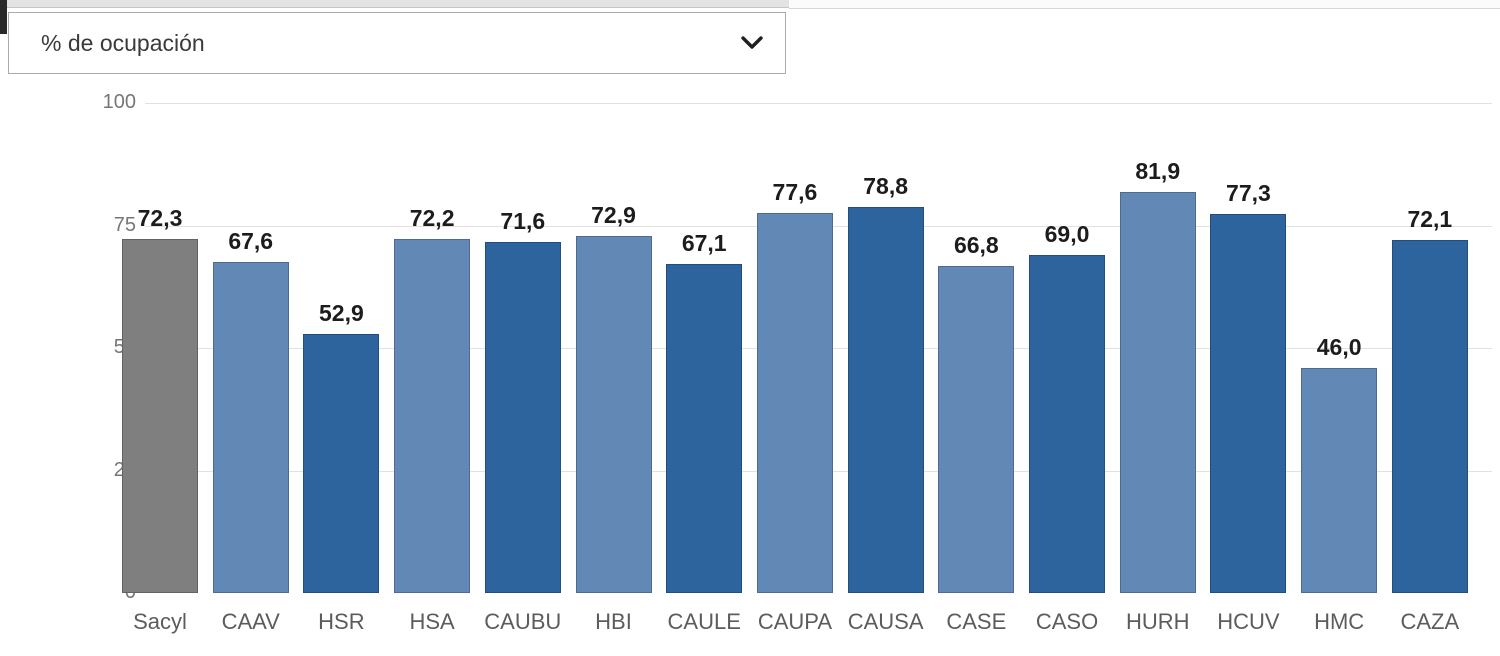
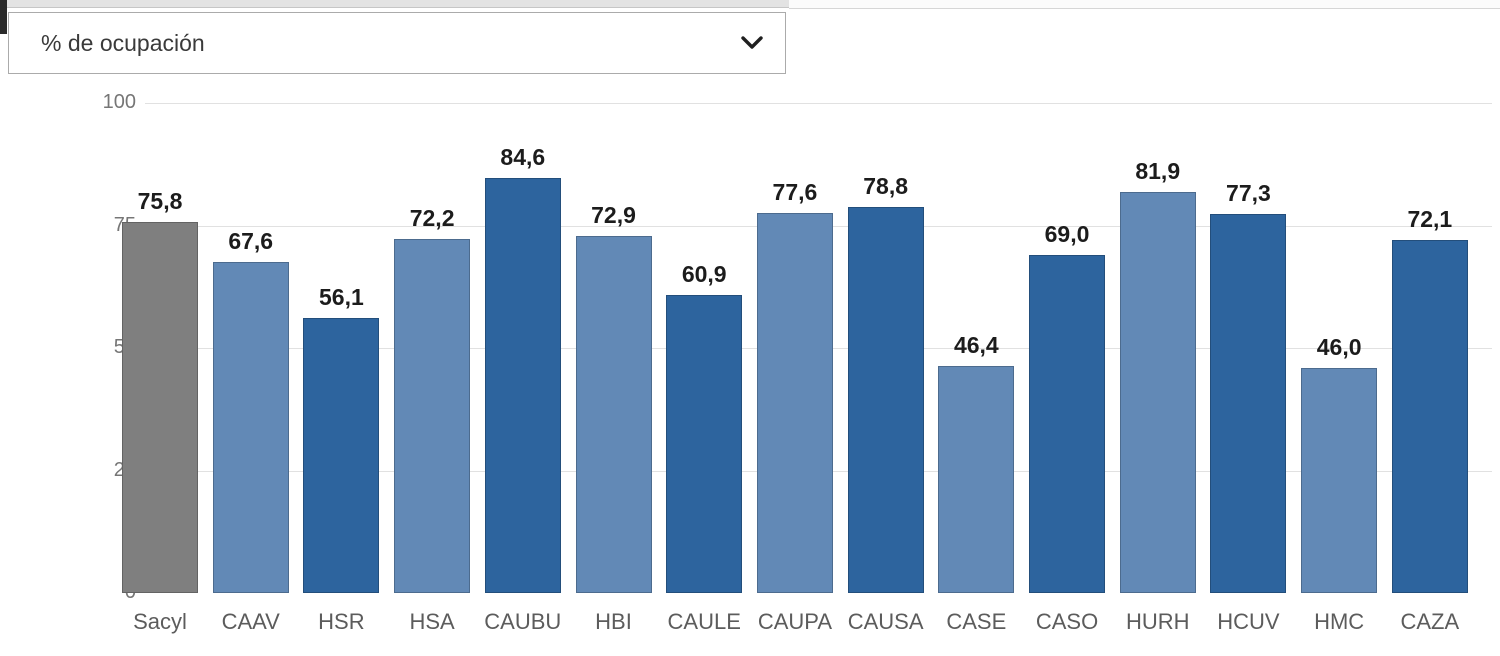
Sacyl: 72,3 -> 75,8
HSR: 52,9 -> 56,1
CAUBU: 71,6 -> 84,6
CAULE: 67,1 -> 60,9
CASE: 66,8 -> 46,4
